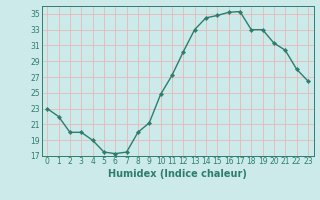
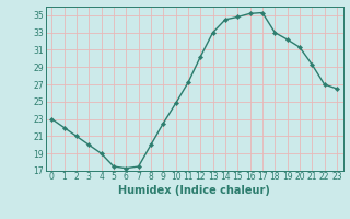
2: 20.0 -> 21.0
9: 21.2 -> 22.5
19: 33.0 -> 32.2
21: 30.4 -> 29.3
22: 28.0 -> 27.0
